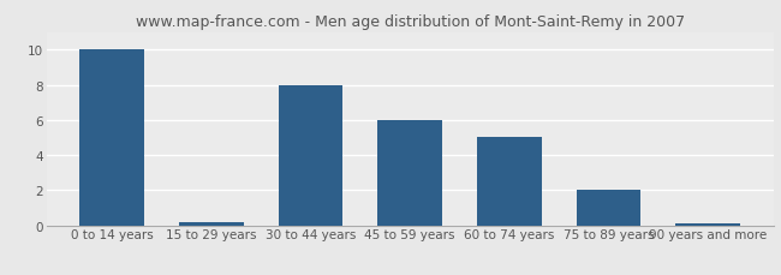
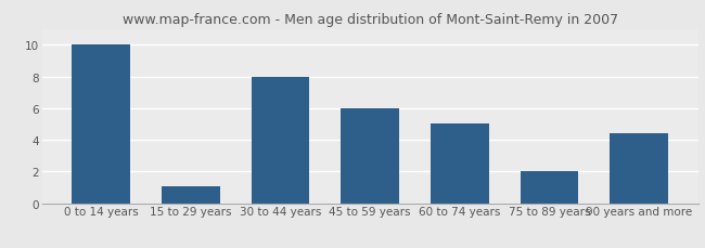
15 to 29 years: 0.1 -> 1.1
90 years and more: 0.1 -> 4.4
